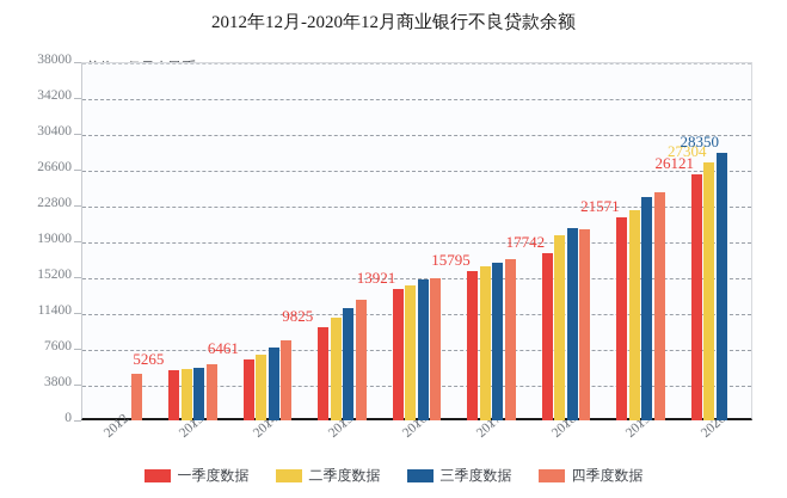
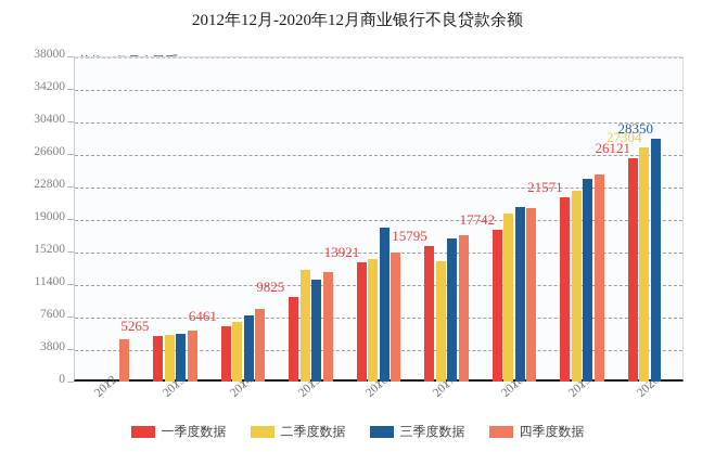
二季度数据/2015: 11000 -> 13000
三季度数据/2016: 15000 -> 18000
二季度数据/2017: 16000 -> 14000
